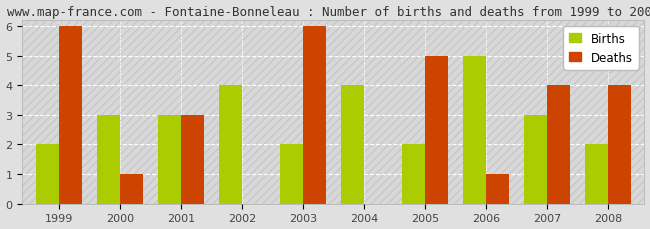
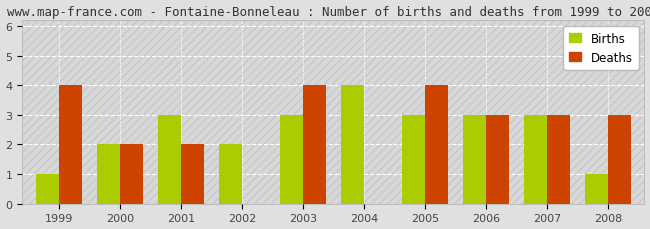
Births/1999: 2 -> 1
Deaths/1999: 6 -> 4
Births/2000: 3 -> 2
Deaths/2000: 1 -> 2
Deaths/2001: 3 -> 2
Births/2002: 4 -> 2
Births/2003: 2 -> 3
Deaths/2003: 6 -> 4
Births/2005: 2 -> 3
Deaths/2005: 5 -> 4
Births/2006: 5 -> 3
Deaths/2006: 1 -> 3
Deaths/2007: 4 -> 3
Births/2008: 2 -> 1
Deaths/2008: 4 -> 3
